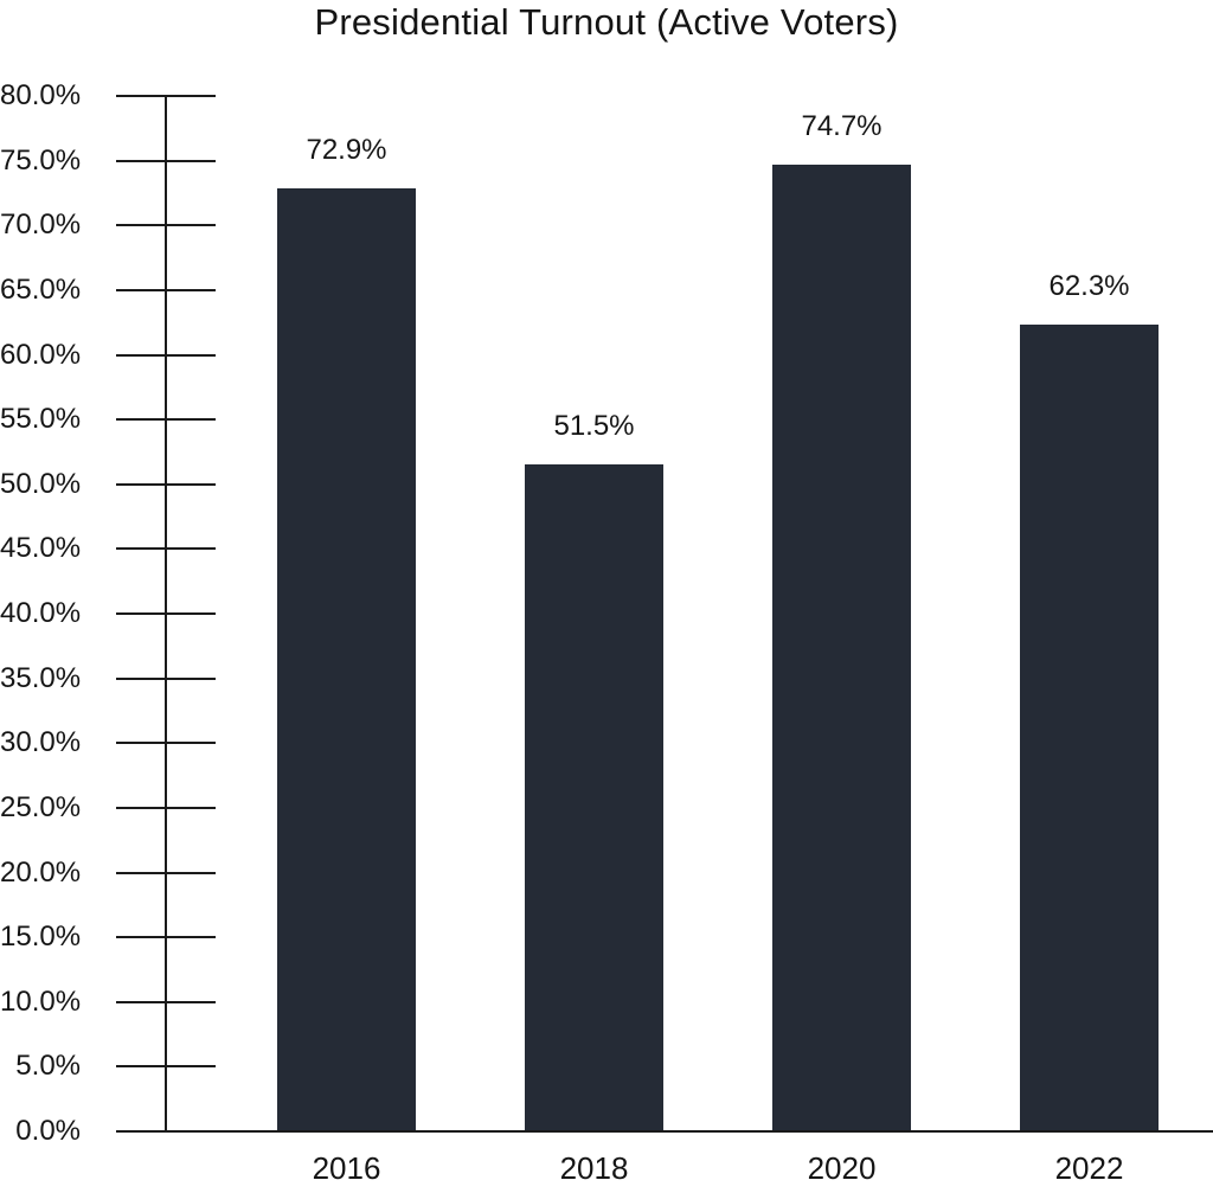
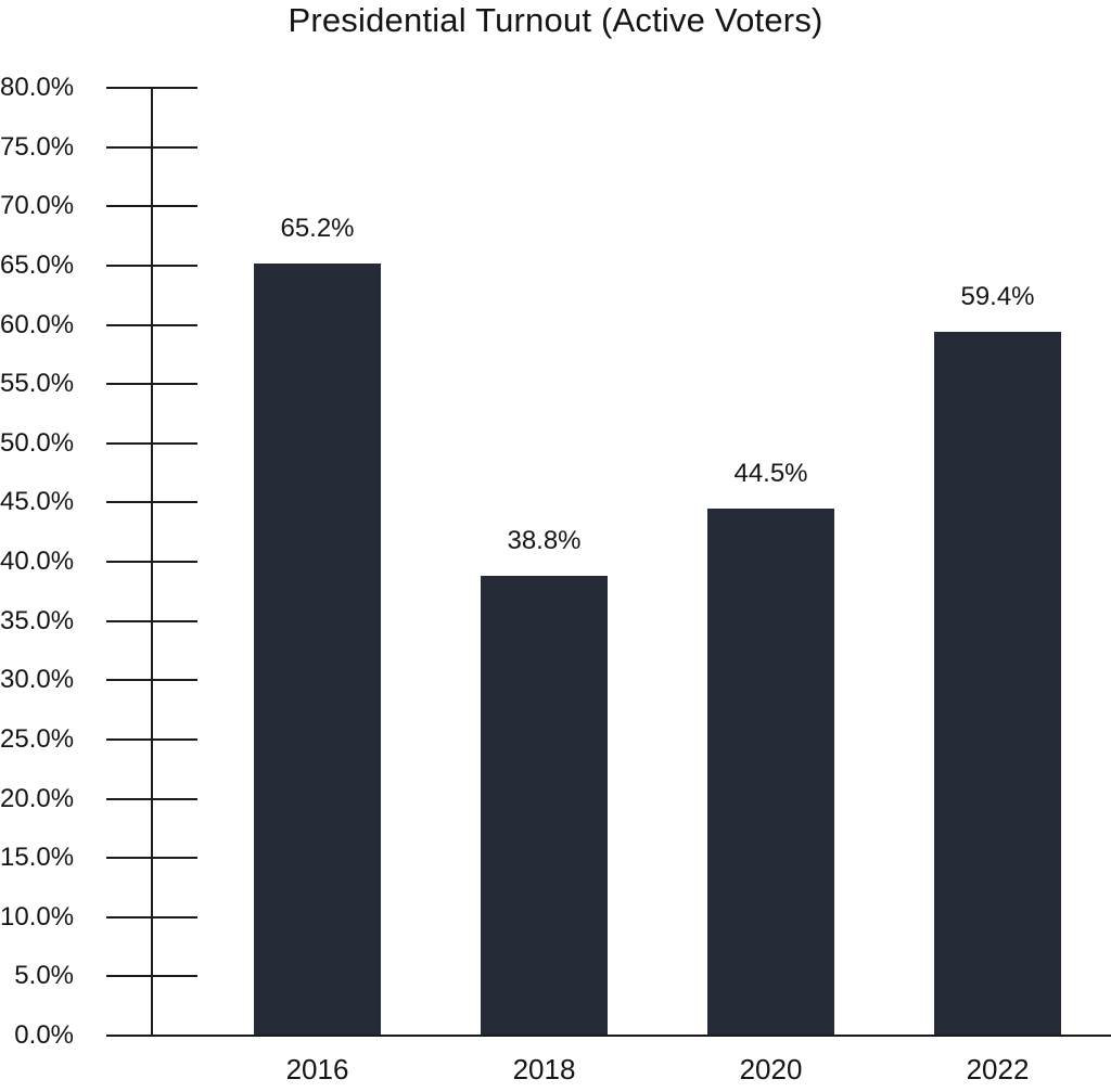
2016: 72.9% -> 65.2%
2018: 51.5% -> 38.8%
2020: 74.7% -> 44.5%
2022: 62.3% -> 59.4%
